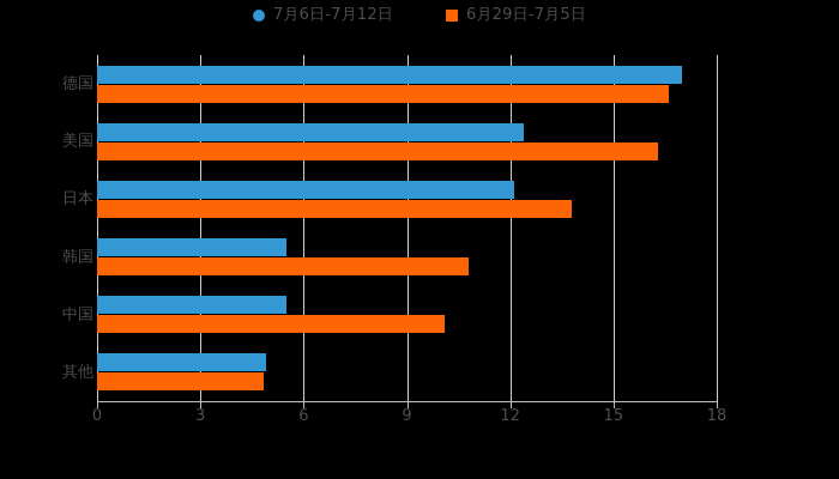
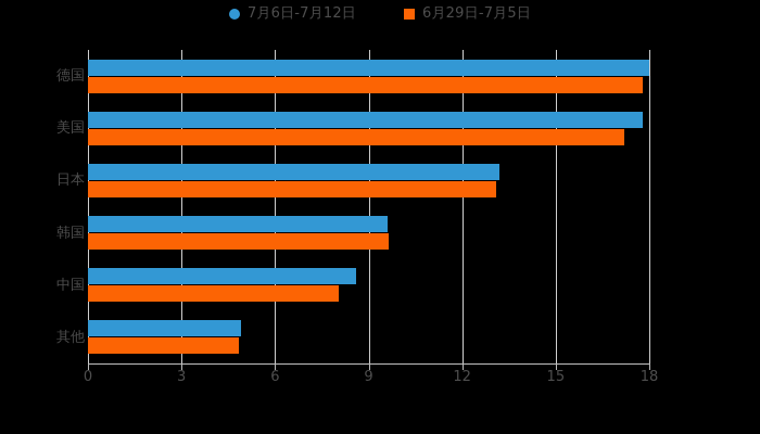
7月6日-7月12日/德国: 17.0 -> 18.0
6月29日-7月5日/德国: 16.6 -> 17.8
7月6日-7月12日/美国: 12.4 -> 17.8
6月29日-7月5日/美国: 16.3 -> 17.2
7月6日-7月12日/日本: 12.1 -> 13.2
6月29日-7月5日/日本: 13.8 -> 13.1
7月6日-7月12日/韩国: 5.5 -> 9.6
6月29日-7月5日/韩国: 10.8 -> 9.7
7月6日-7月12日/中国: 5.5 -> 8.6
6月29日-7月5日/中国: 10.1 -> 8.1
